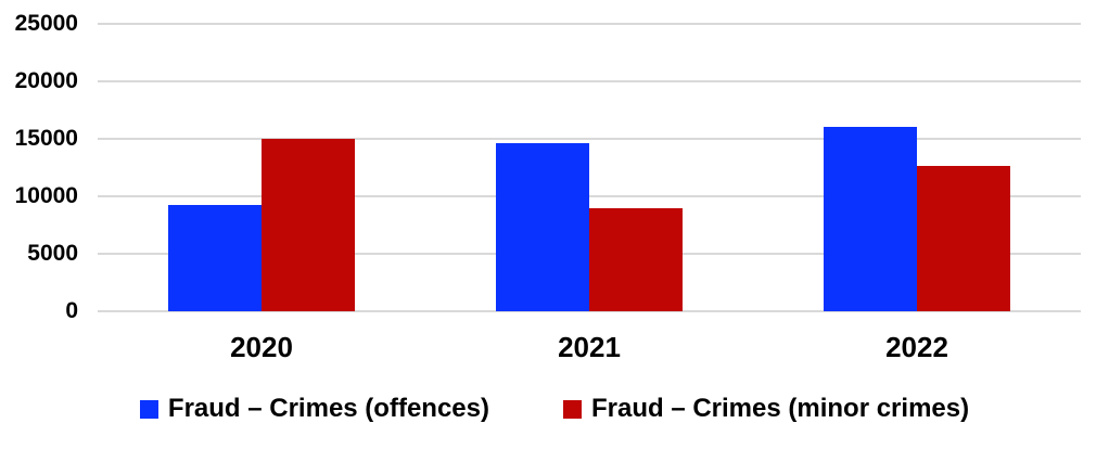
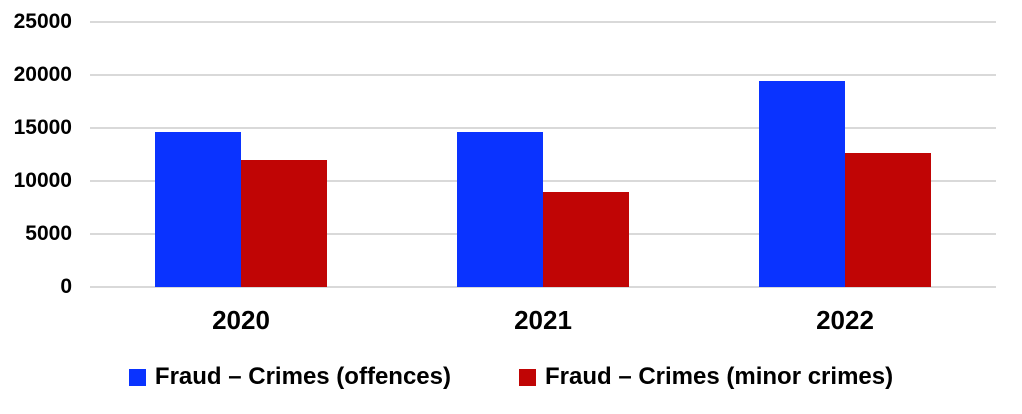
Fraud – Crimes (offences)/2020: 9200 -> 14600
Fraud – Crimes (minor crimes)/2020: 15000 -> 12000
Fraud – Crimes (offences)/2022: 16000 -> 19400
